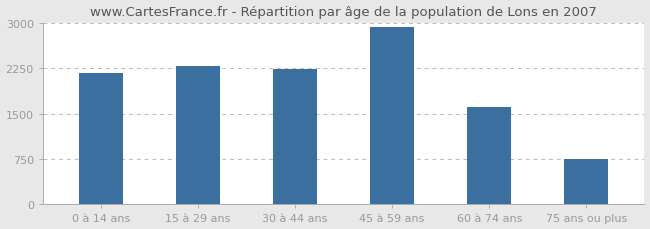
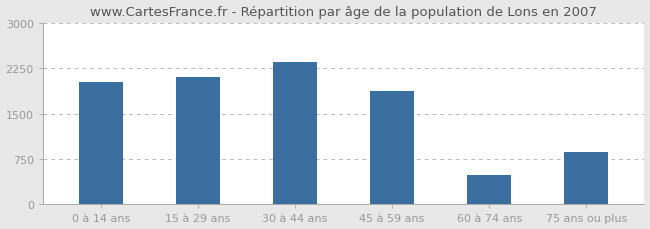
0 à 14 ans: 2180 -> 2020
15 à 29 ans: 2280 -> 2100
30 à 44 ans: 2240 -> 2360
45 à 59 ans: 2930 -> 1880
60 à 74 ans: 1610 -> 480
75 ans ou plus: 750 -> 860
